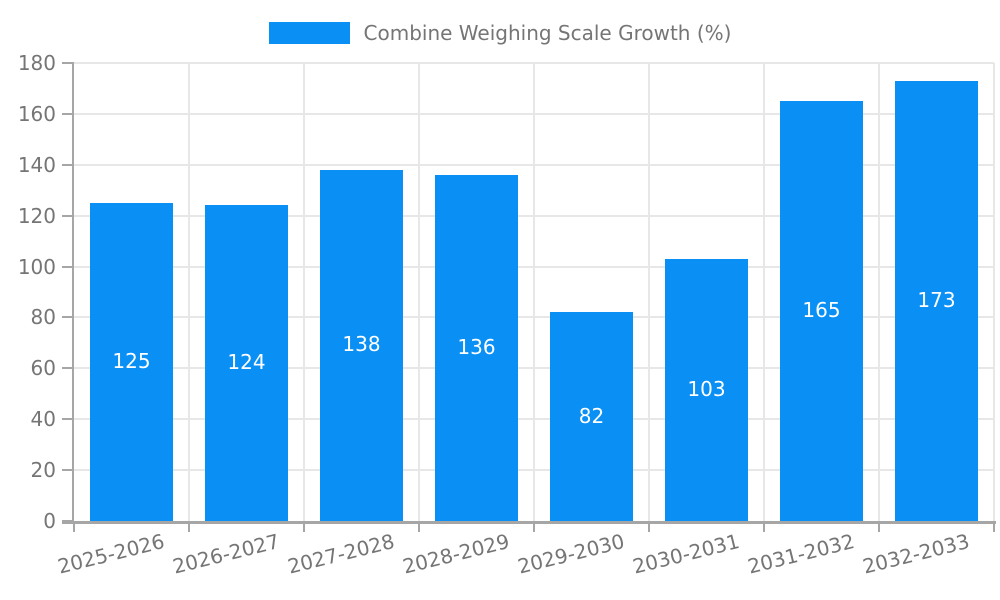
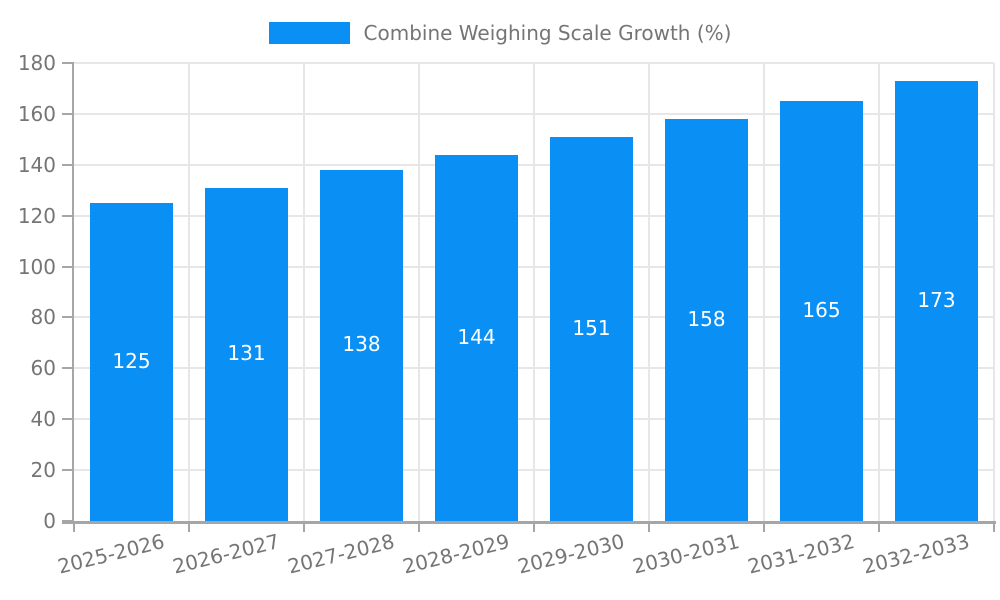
2026-2027: 124 -> 131
2028-2029: 136 -> 144
2029-2030: 82 -> 151
2030-2031: 103 -> 158
